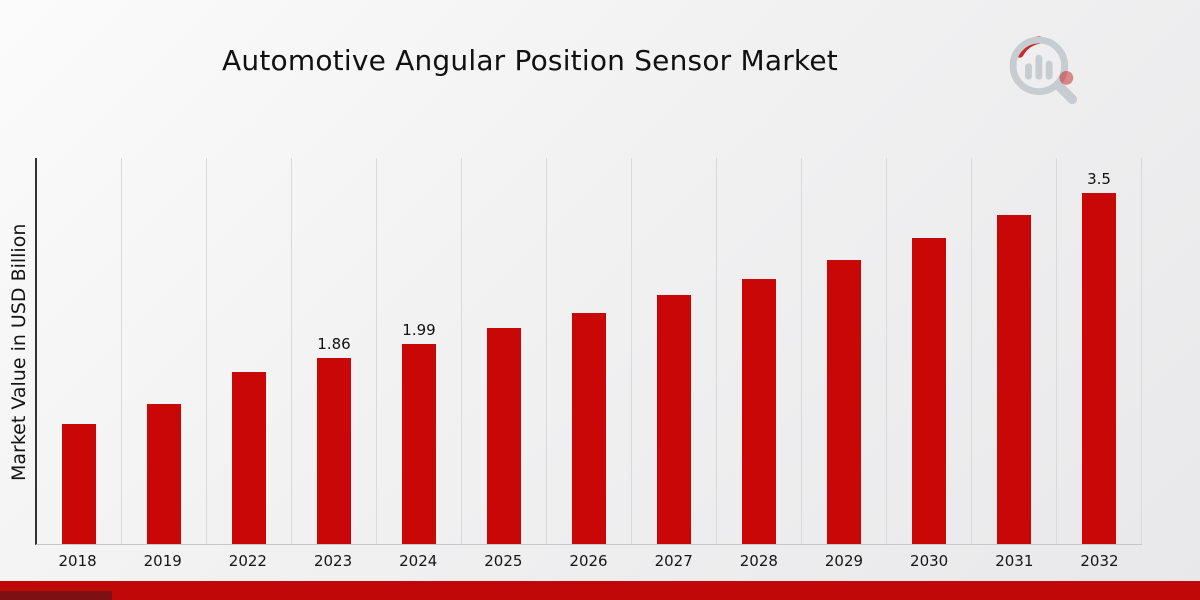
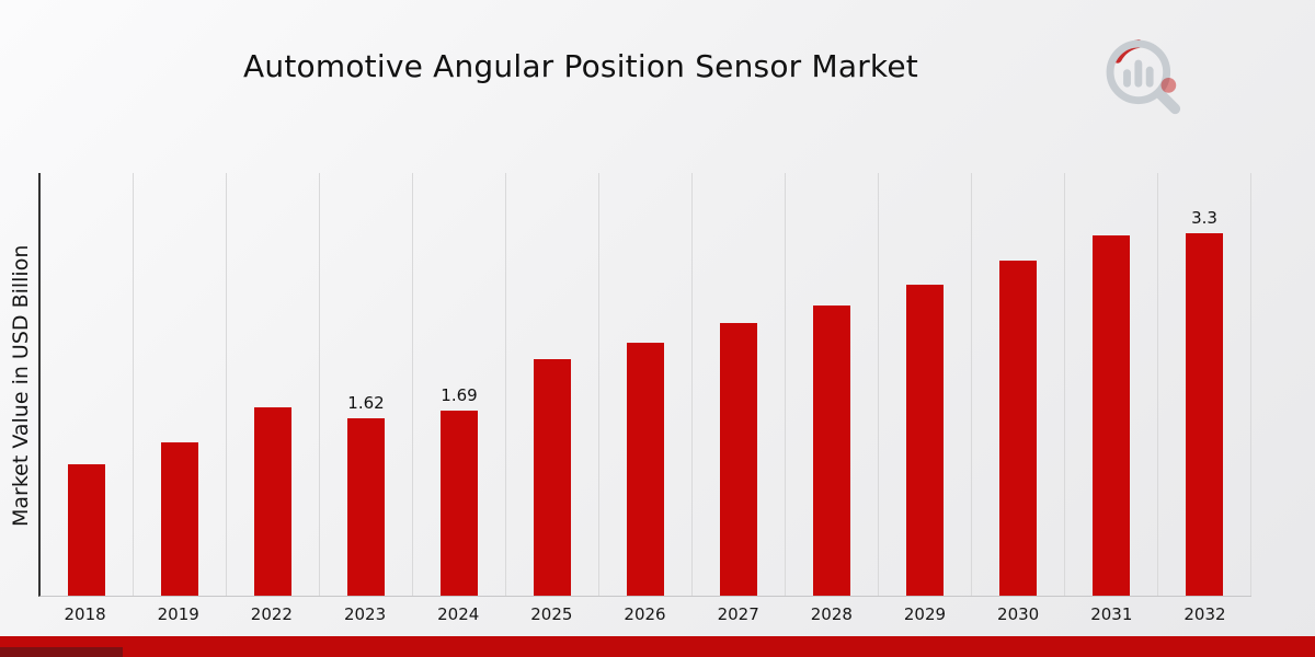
2023: 1.86 -> 1.62
2024: 1.99 -> 1.69
2032: 3.5 -> 3.3
